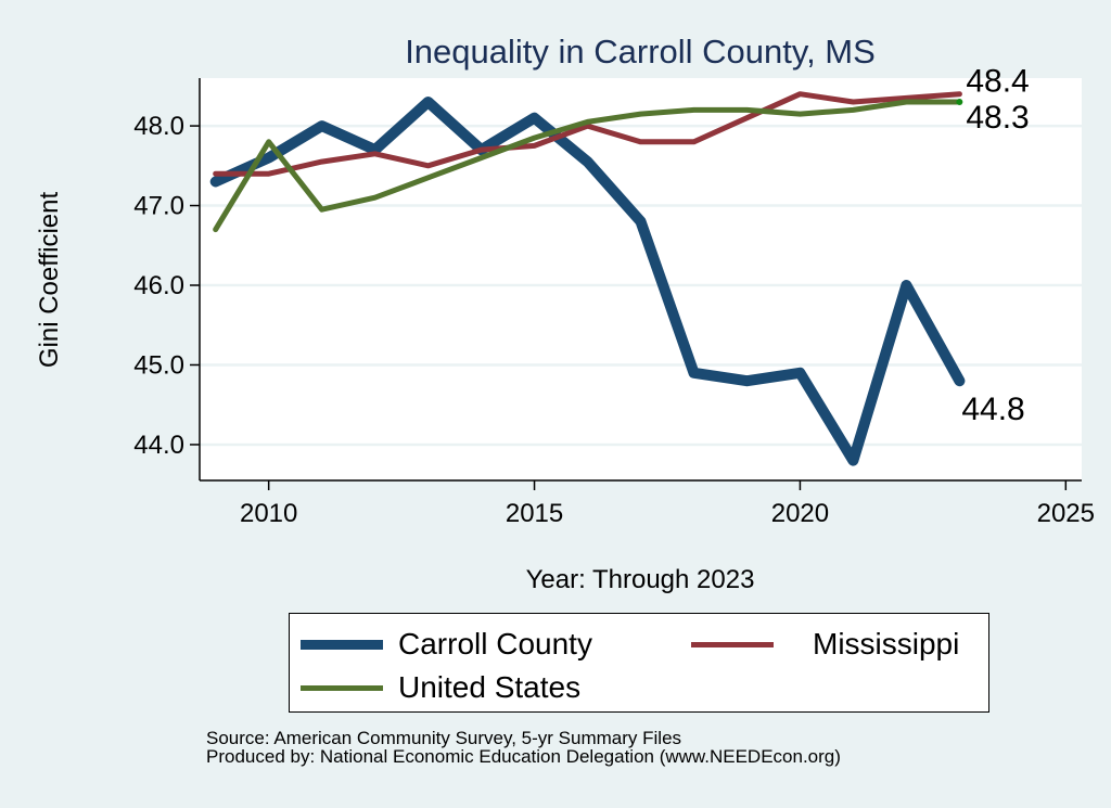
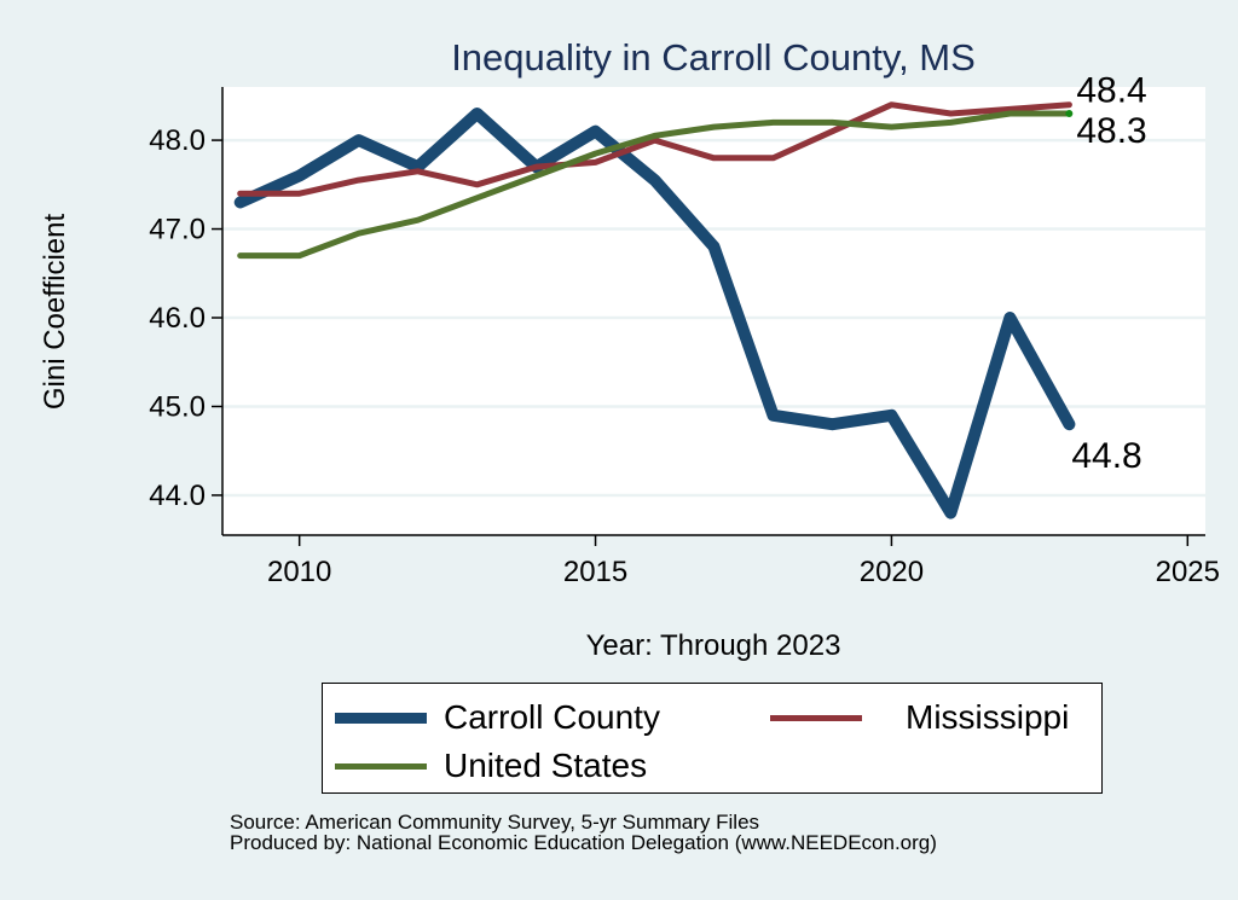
United States/2010: 47.8 -> 46.7
